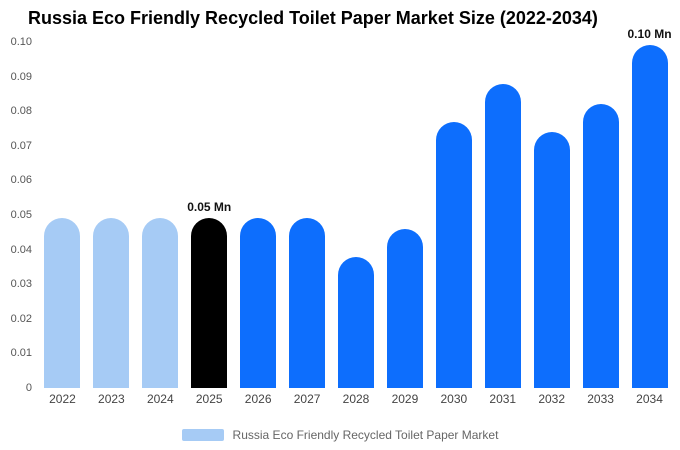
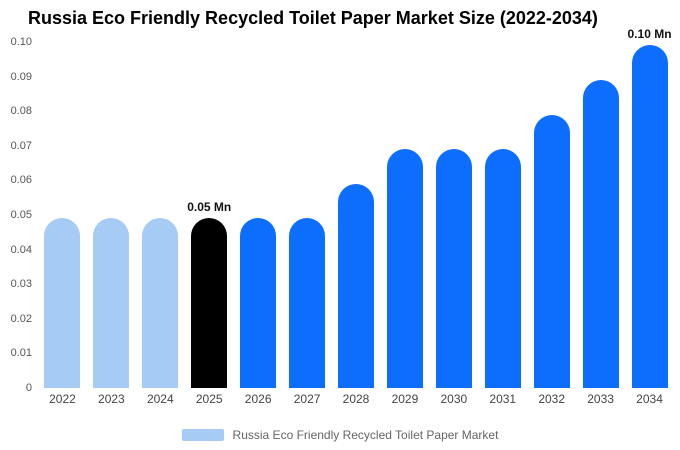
2028: 0.038 -> 0.059
2029: 0.046 -> 0.069
2030: 0.077 -> 0.069
2031: 0.088 -> 0.069
2032: 0.074 -> 0.079
2033: 0.082 -> 0.089
